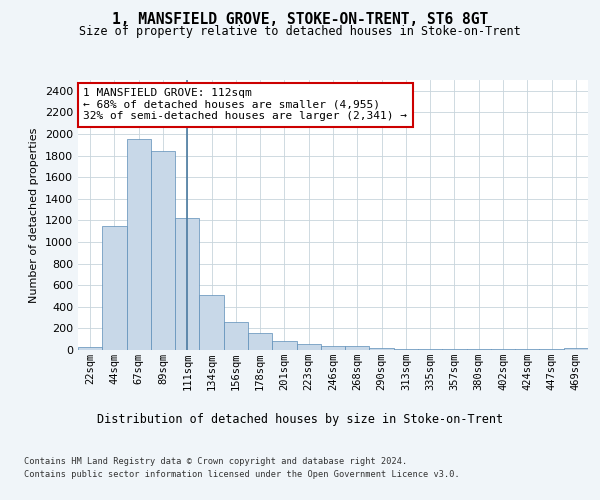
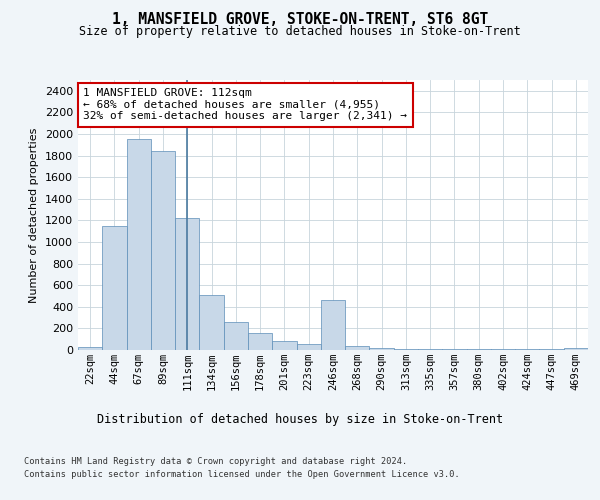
246sqm: 40 -> 460
